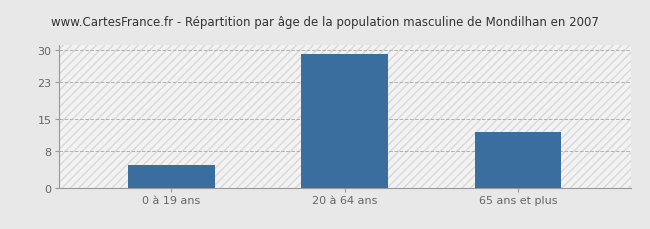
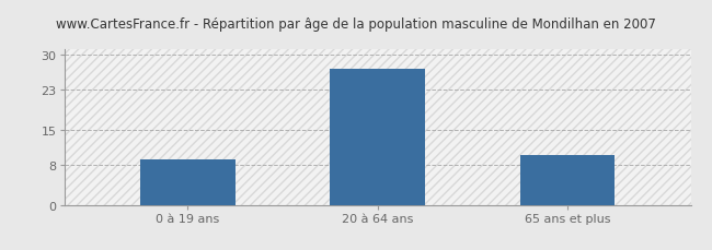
0 à 19 ans: 5 -> 9
20 à 64 ans: 29 -> 27
65 ans et plus: 12 -> 10
